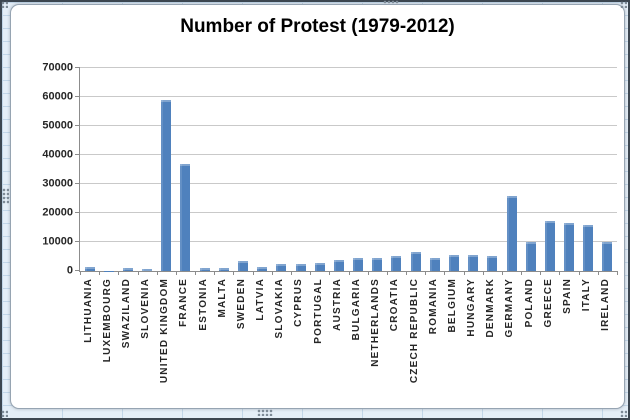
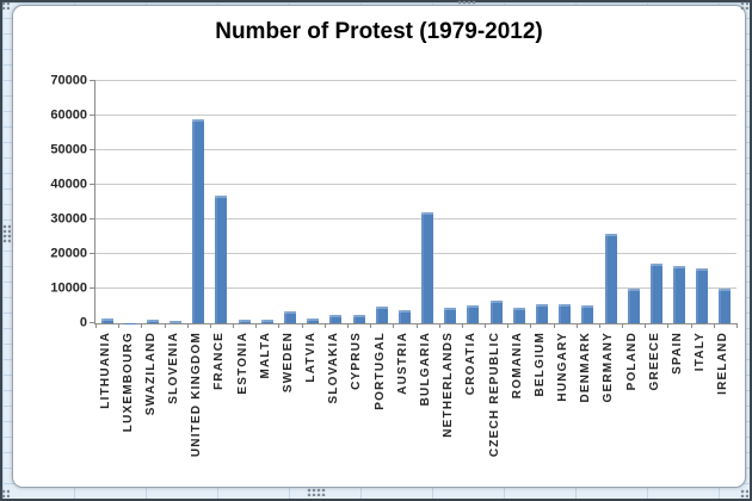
PORTUGAL: 3000 -> 5000
BULGARIA: 5000 -> 32000
